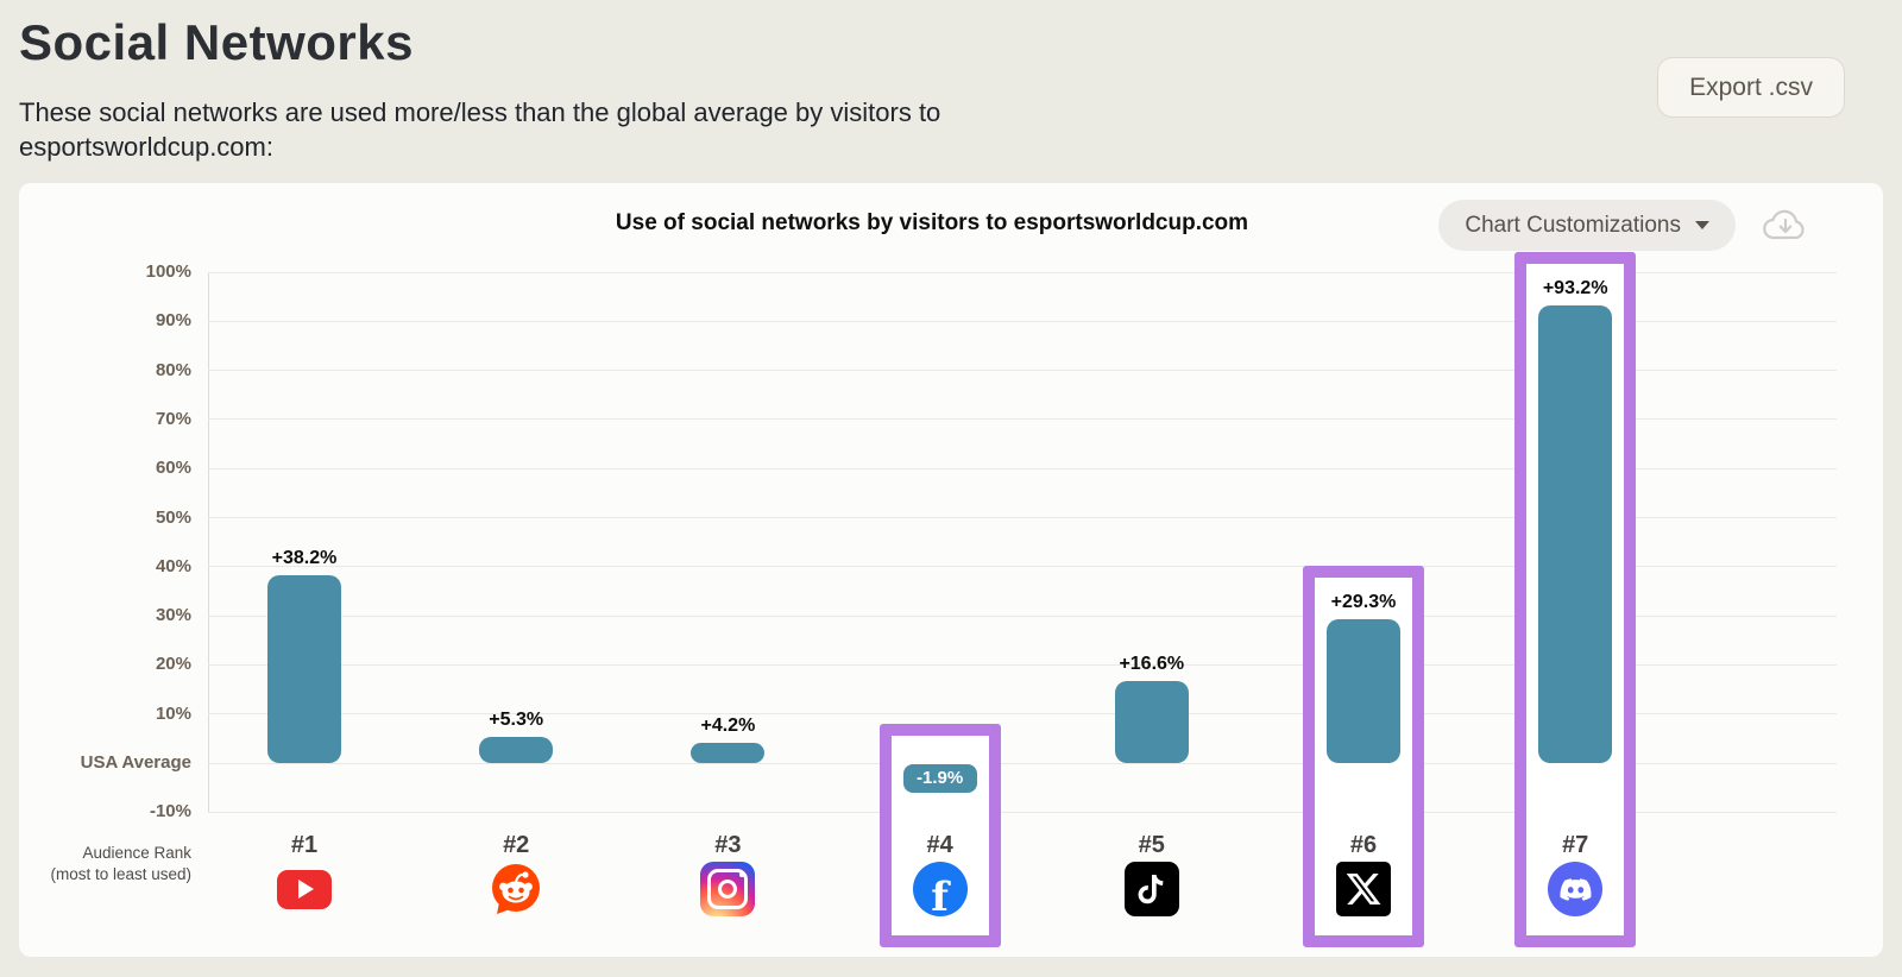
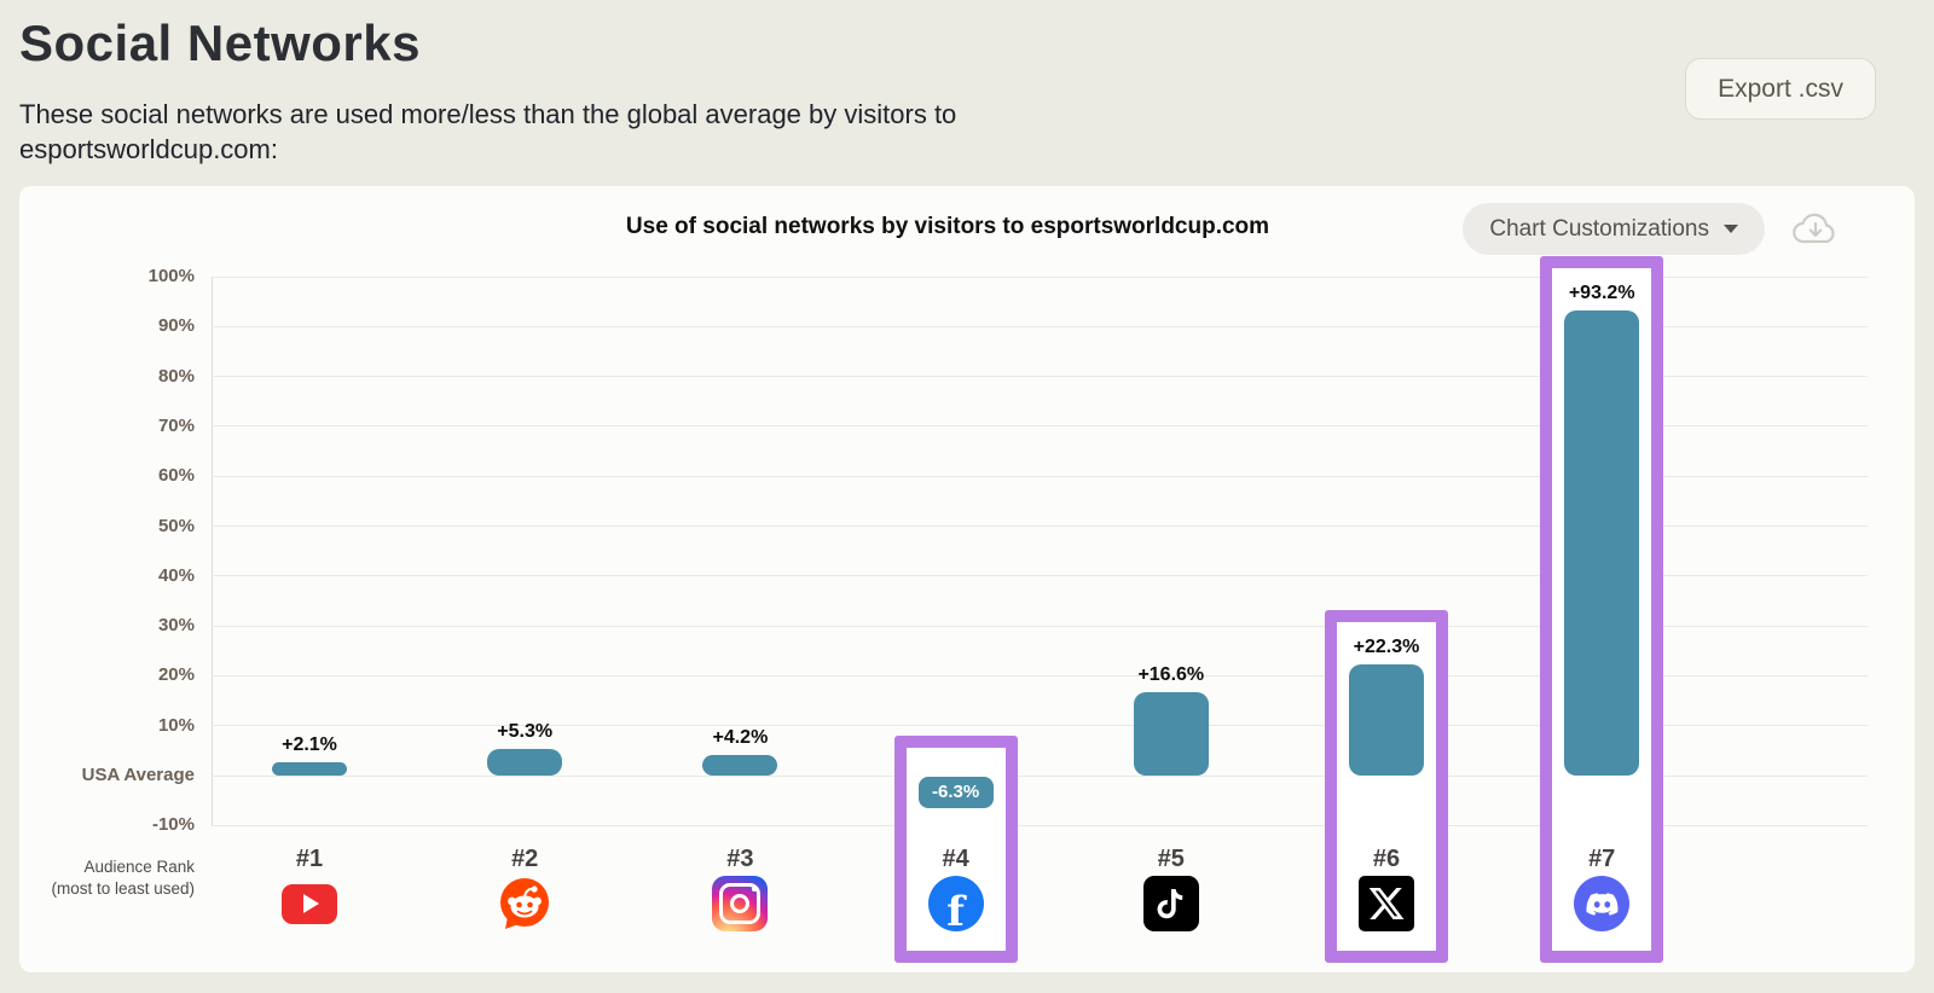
#1: +38.2% -> +2.1%
#4: -1.9% -> -6.3%
#6: +29.3% -> +22.3%
